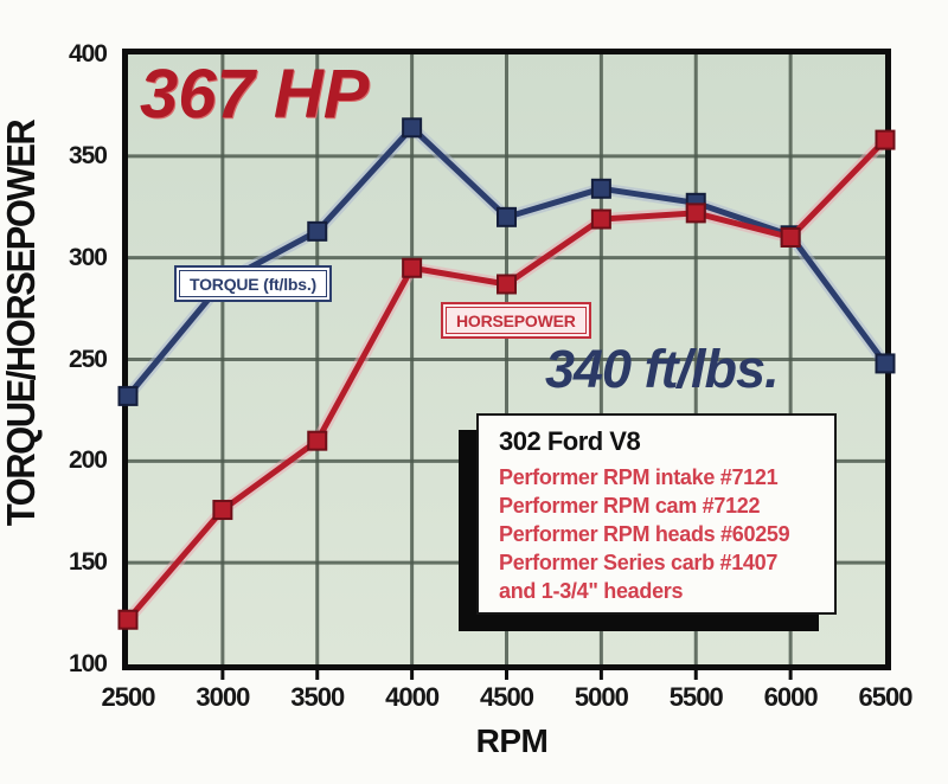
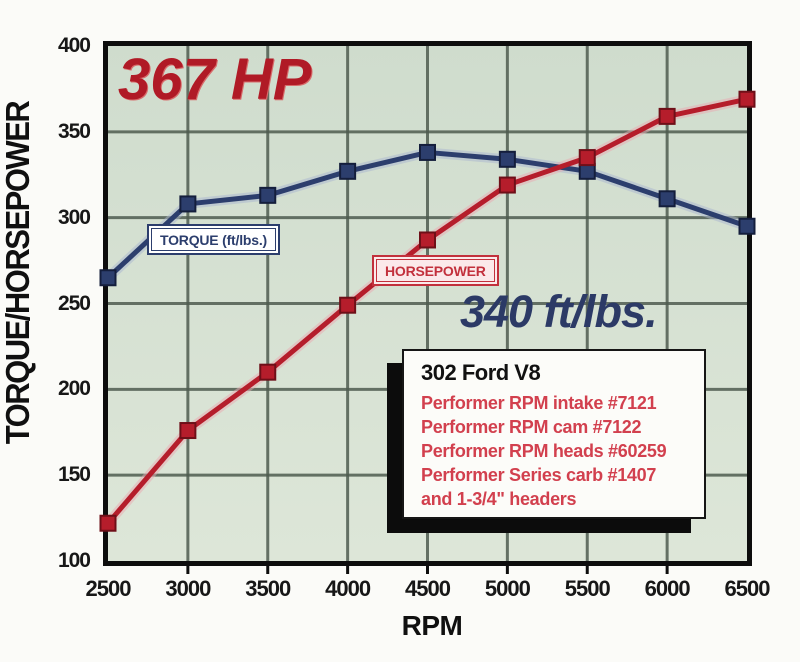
TORQUE (ft/lbs.)/2500: 232 -> 265
TORQUE (ft/lbs.)/3000: 288 -> 308
TORQUE (ft/lbs.)/4000: 364 -> 327
HORSEPOWER/4000: 295 -> 249
TORQUE (ft/lbs.)/4500: 320 -> 338
HORSEPOWER/5500: 322 -> 335
HORSEPOWER/6000: 310 -> 359
TORQUE (ft/lbs.)/6500: 248 -> 295
HORSEPOWER/6500: 358 -> 369
